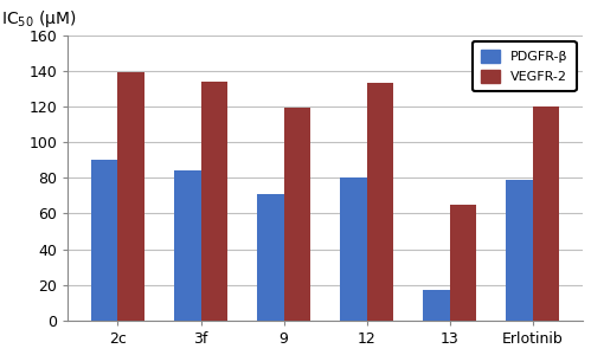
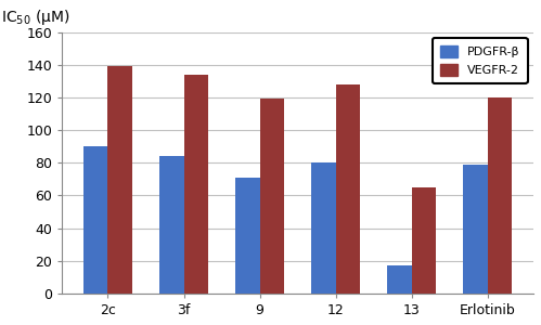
VEGFR-2/12: 133 -> 128
